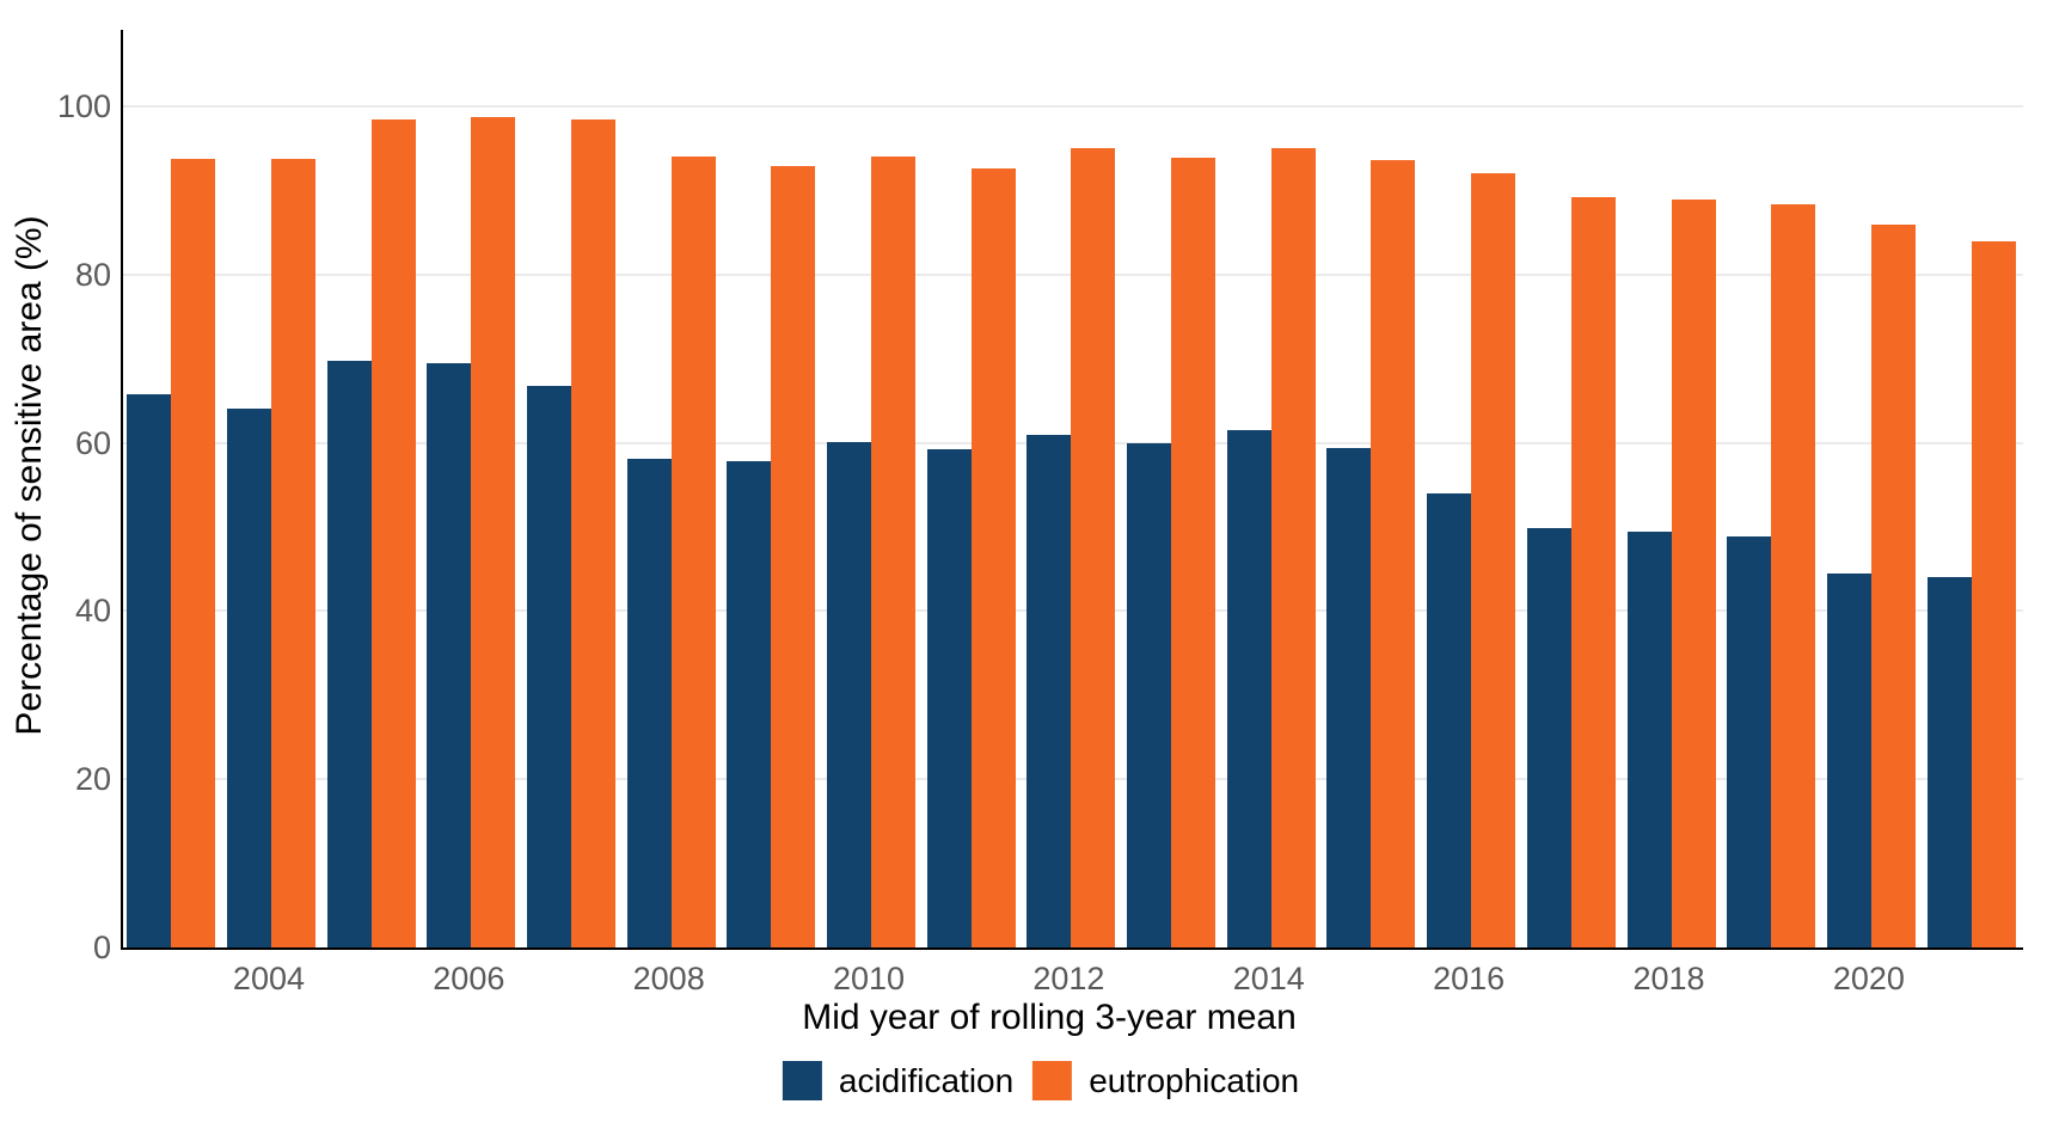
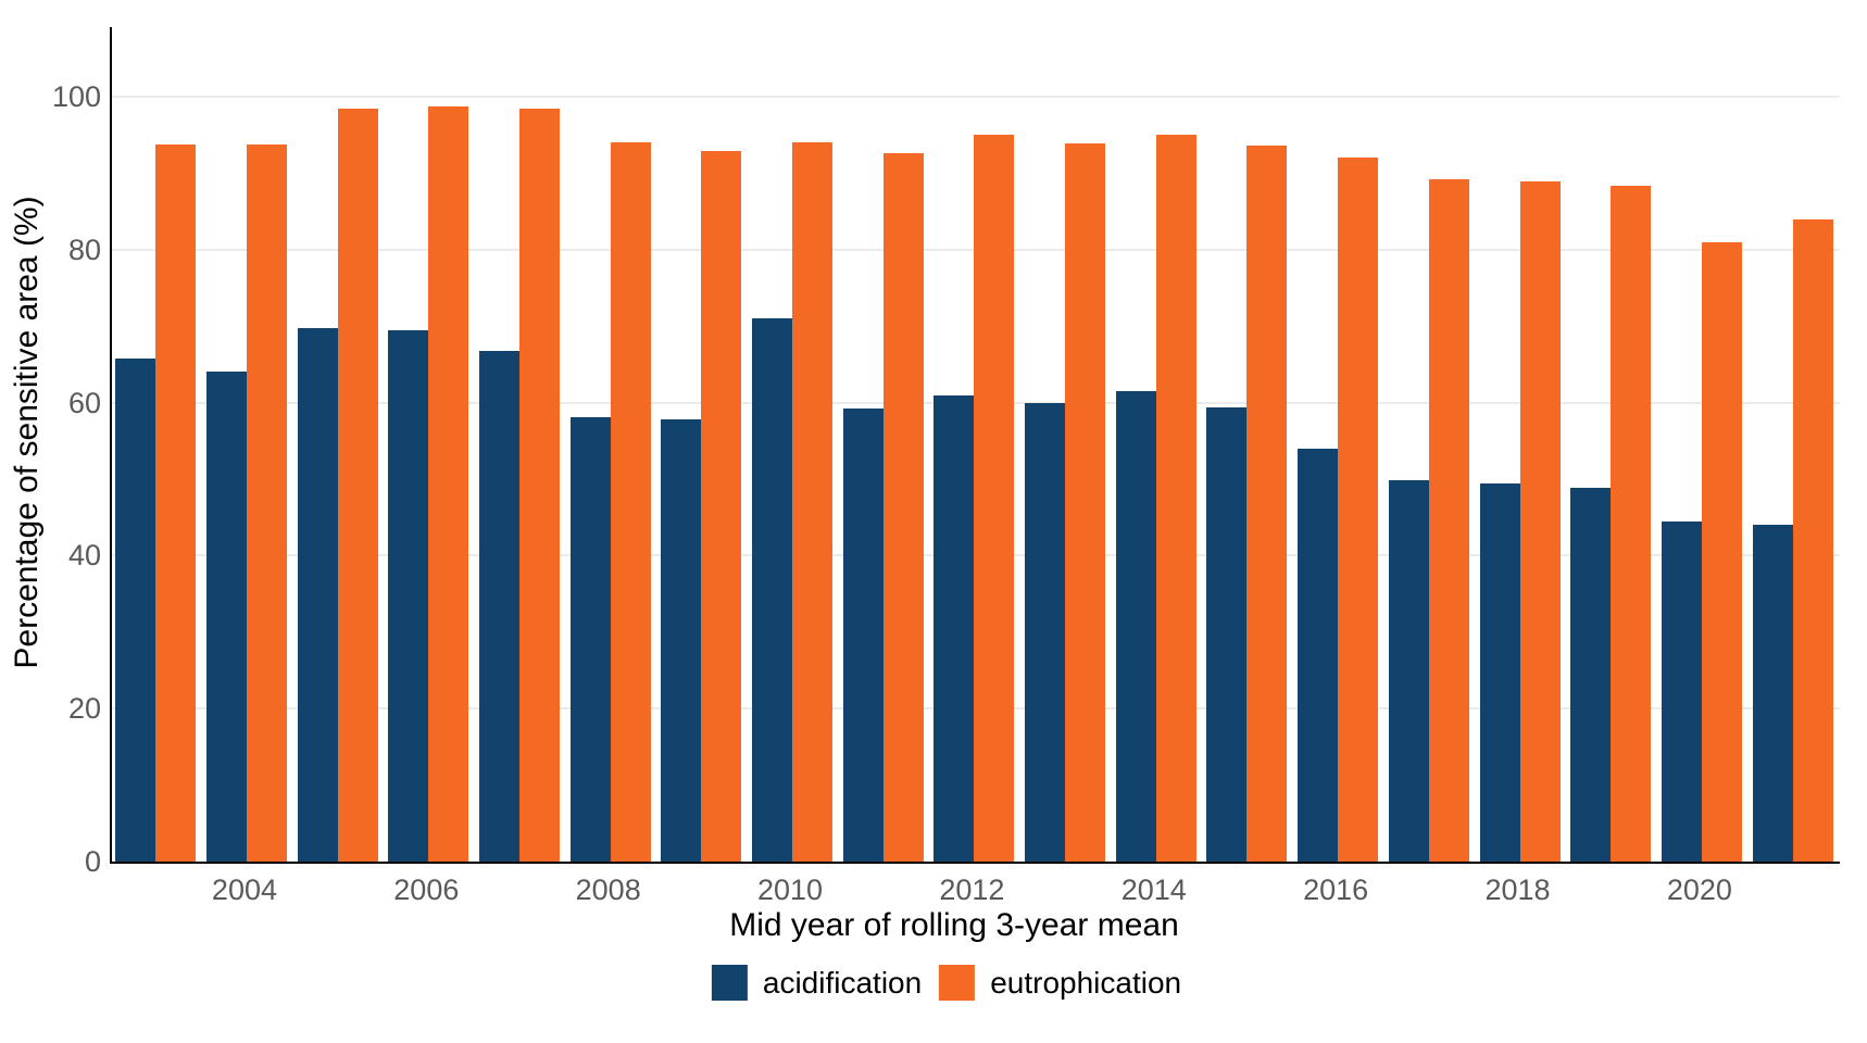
acidification/2010: 60 -> 71
eutrophication/2020: 86 -> 81
